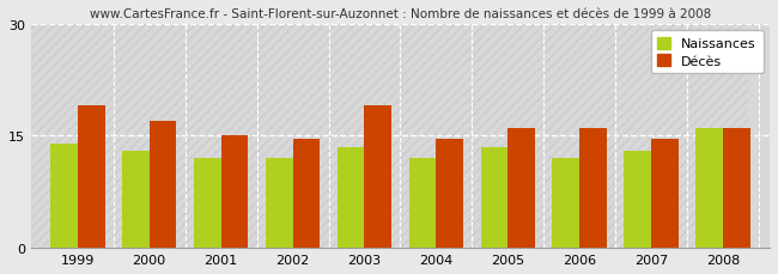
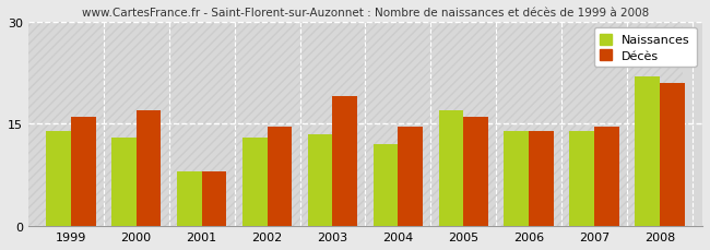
Décès/1999: 19.0 -> 16.0
Naissances/2001: 12.0 -> 8.0
Décès/2001: 15.0 -> 8.0
Naissances/2002: 12.0 -> 13.0
Naissances/2005: 13.5 -> 17.0
Naissances/2006: 12.0 -> 14.0
Décès/2006: 16.0 -> 14.0
Naissances/2007: 13.0 -> 14.0
Naissances/2008: 16.0 -> 22.0
Décès/2008: 16.0 -> 21.0
